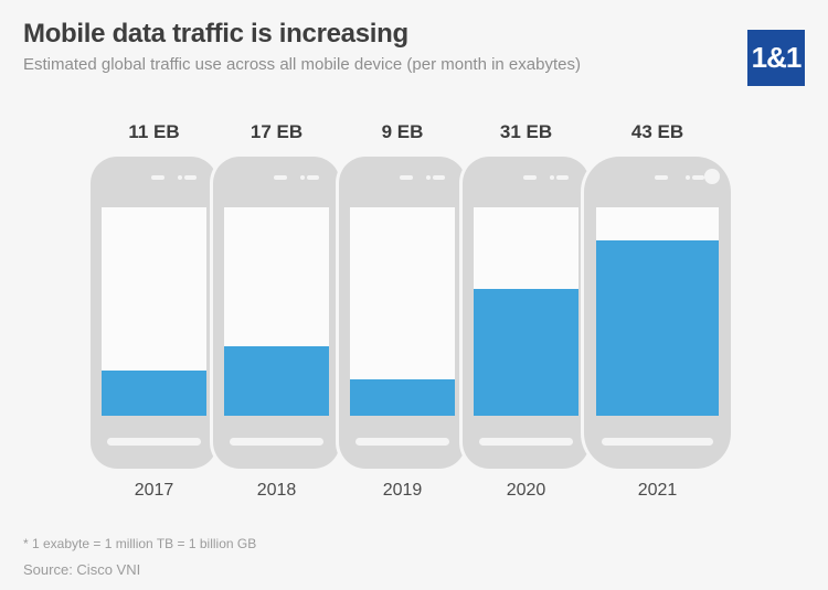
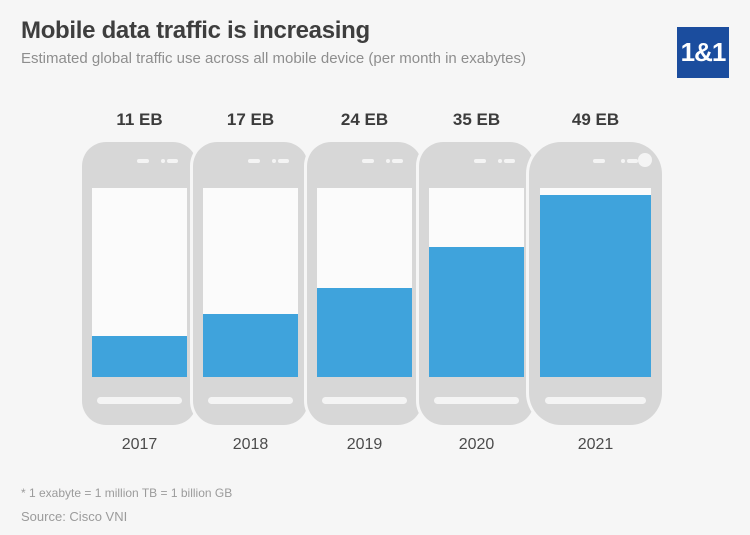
2019: 9 -> 24
2020: 31 -> 35
2021: 43 -> 49
